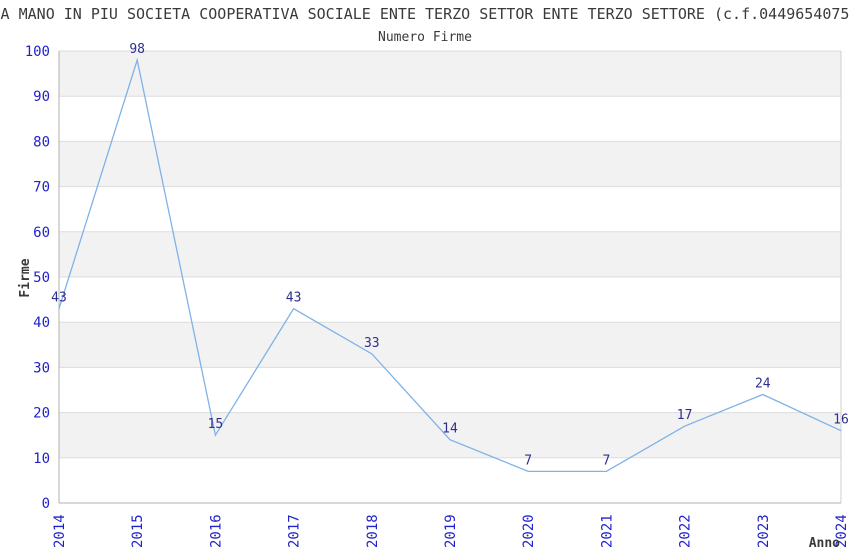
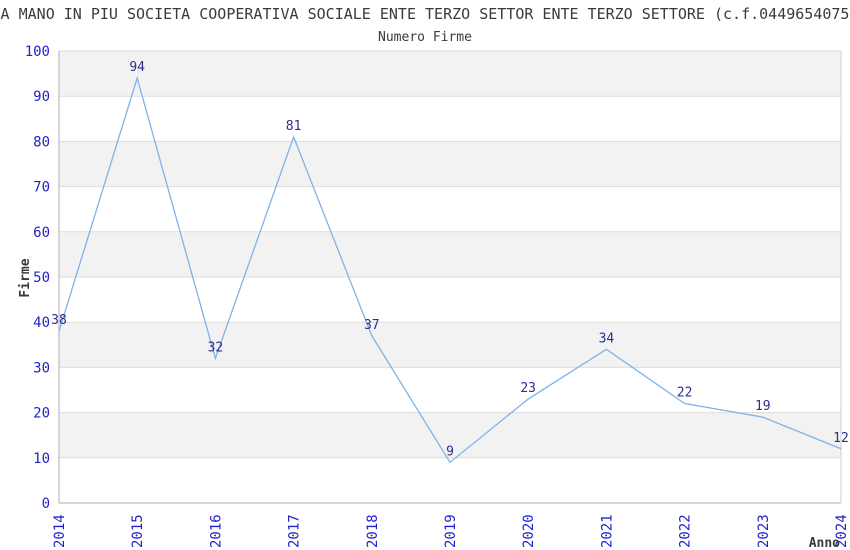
2014: 43 -> 38
2015: 98 -> 94
2016: 15 -> 32
2017: 43 -> 81
2018: 33 -> 37
2019: 14 -> 9
2020: 7 -> 23
2021: 7 -> 34
2022: 17 -> 22
2023: 24 -> 19
2024: 16 -> 12
